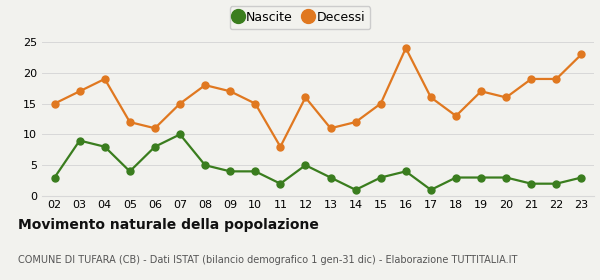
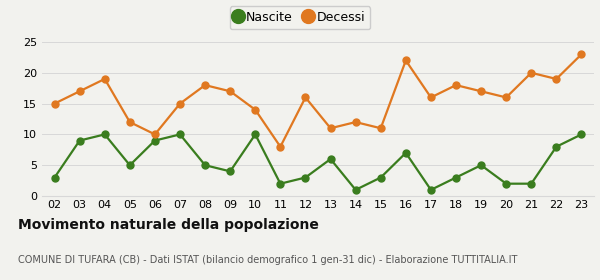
Nascite/04: 8 -> 10
Nascite/05: 4 -> 5
Nascite/06: 8 -> 9
Decessi/06: 11 -> 10
Nascite/10: 4 -> 10
Decessi/10: 15 -> 14
Nascite/12: 5 -> 3
Nascite/13: 3 -> 6
Decessi/15: 15 -> 11
Nascite/16: 4 -> 7
Decessi/16: 24 -> 22
Decessi/18: 13 -> 18
Nascite/19: 3 -> 5
Nascite/20: 3 -> 2
Decessi/21: 19 -> 20
Nascite/22: 2 -> 8
Nascite/23: 3 -> 10
